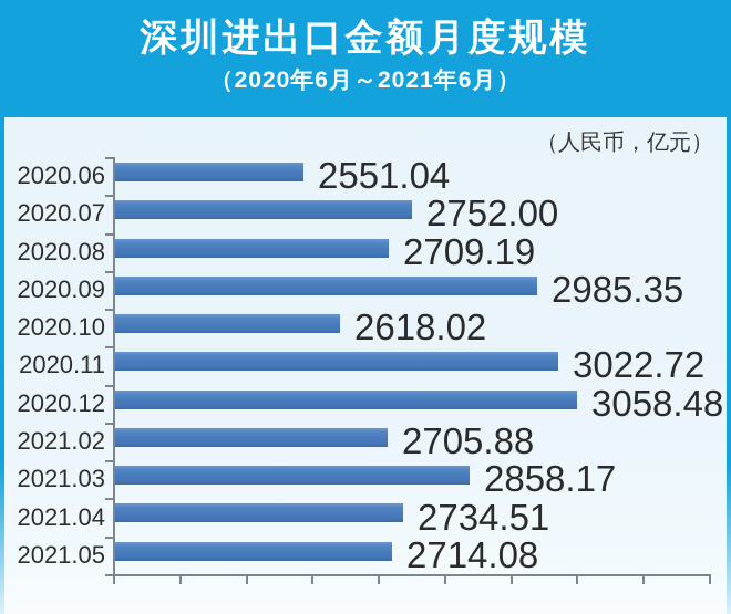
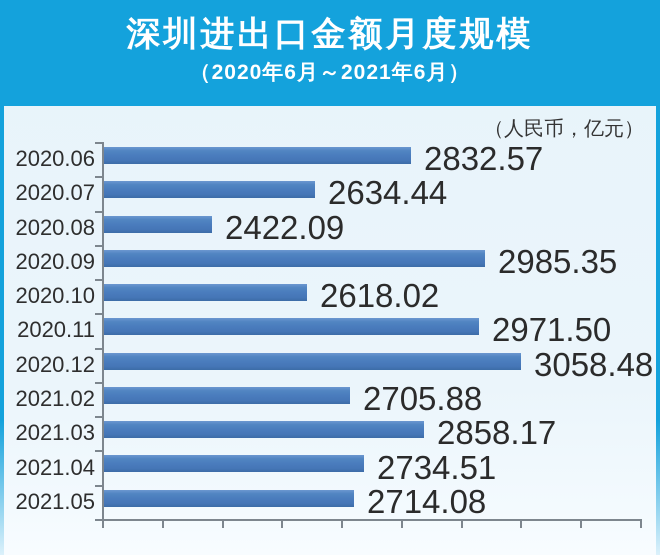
2020.06: 2551.04 -> 2832.57
2020.07: 2752.00 -> 2634.44
2020.08: 2709.19 -> 2422.09
2020.11: 3022.72 -> 2971.50
